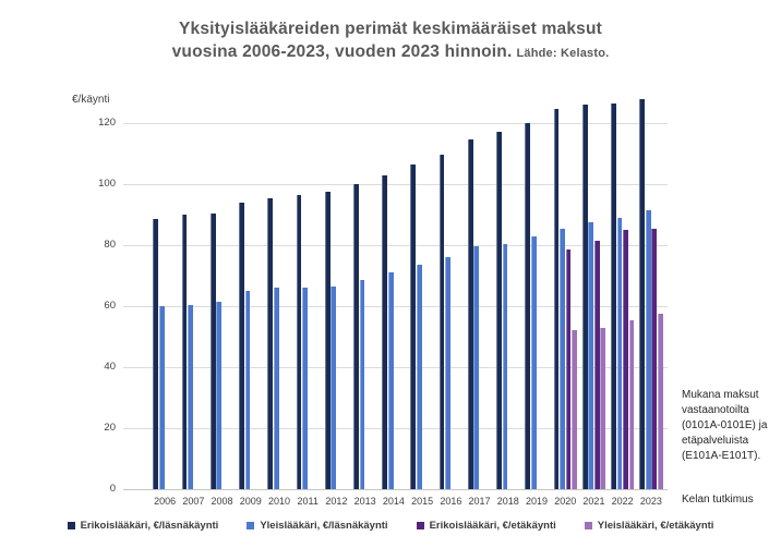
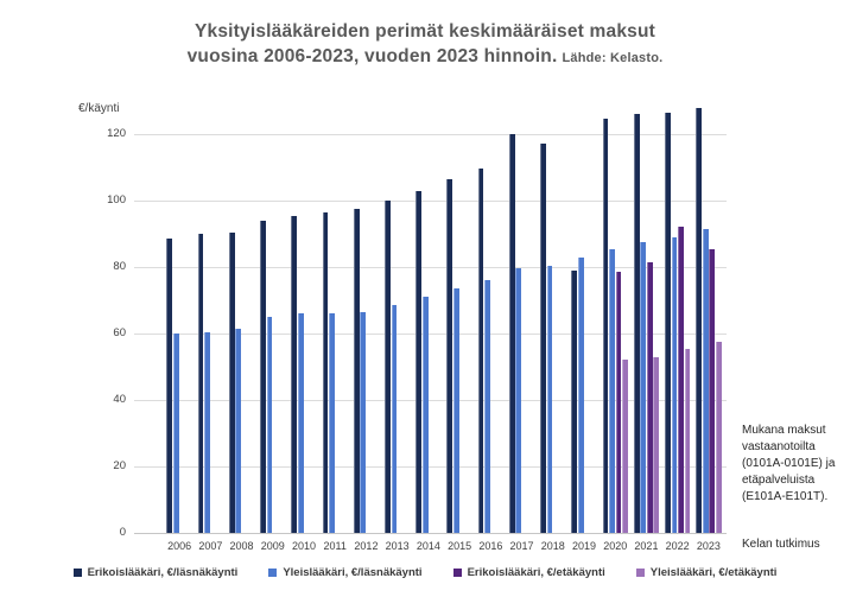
Erikoislääkäri, €/läsnäkäynti/2017: 114 -> 120
Erikoislääkäri, €/läsnäkäynti/2019: 120 -> 79
Erikoislääkäri, €/etäkäynti/2022: 85 -> 92
